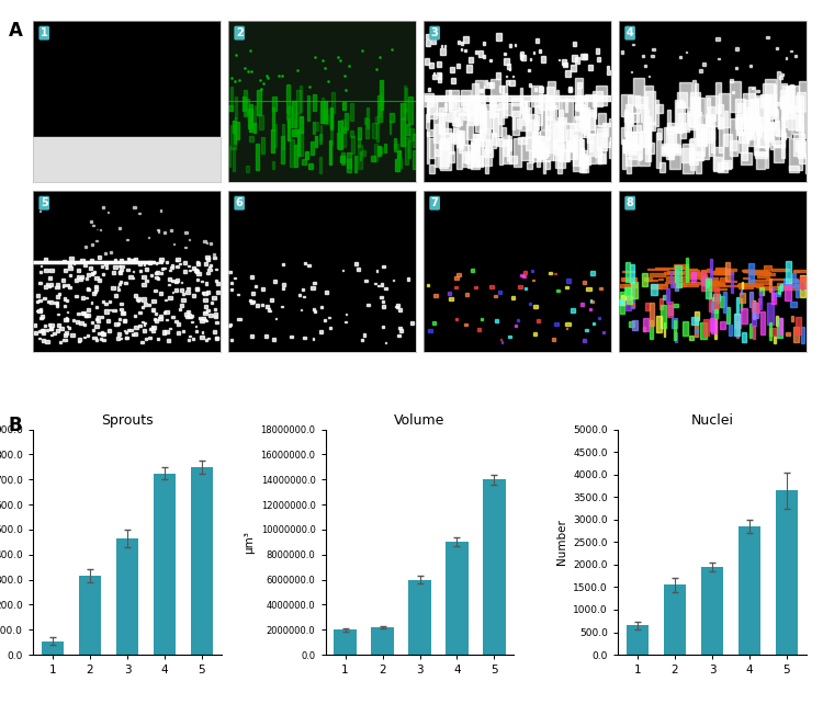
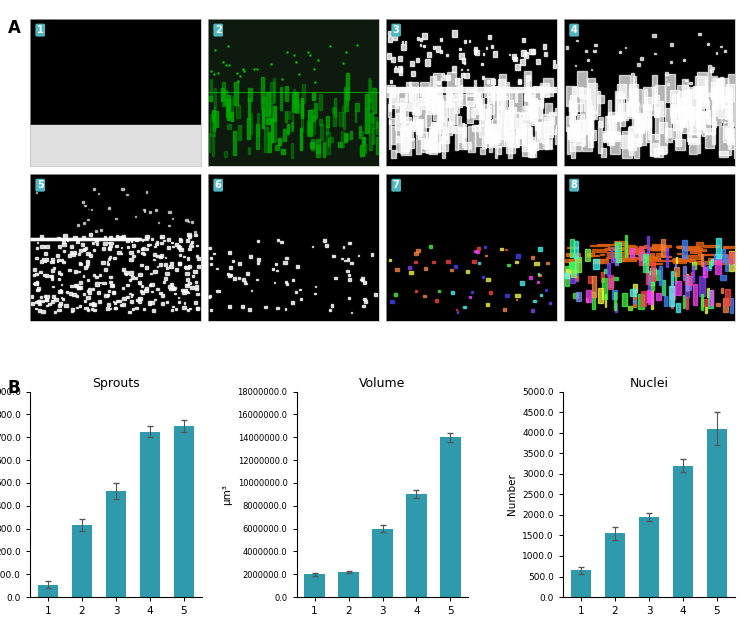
Nuclei/4: 2850 -> 3200
Nuclei/5: 3650 -> 4100
